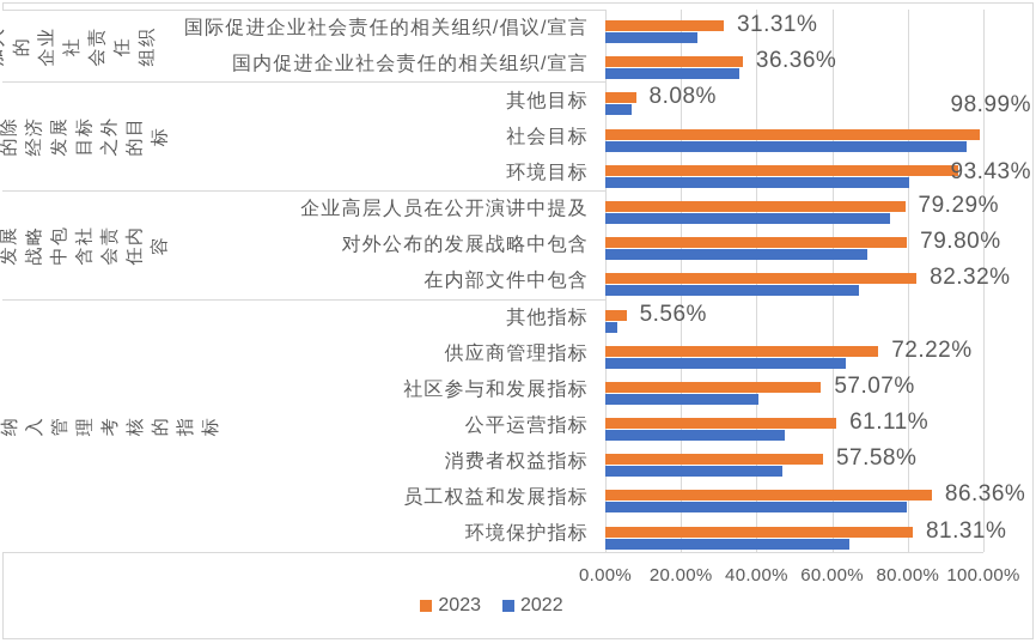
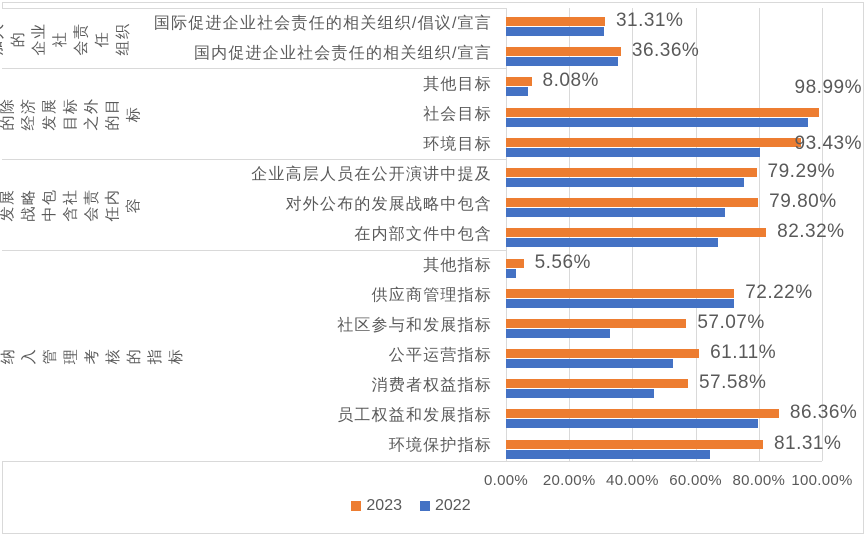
2022/国际促进企业社会责任的相关组织/倡议/宣言: 24% -> 31%
2022/供应商管理指标: 64% -> 72%
2022/社区参与和发展指标: 40% -> 33%
2022/公平运营指标: 47% -> 53%
